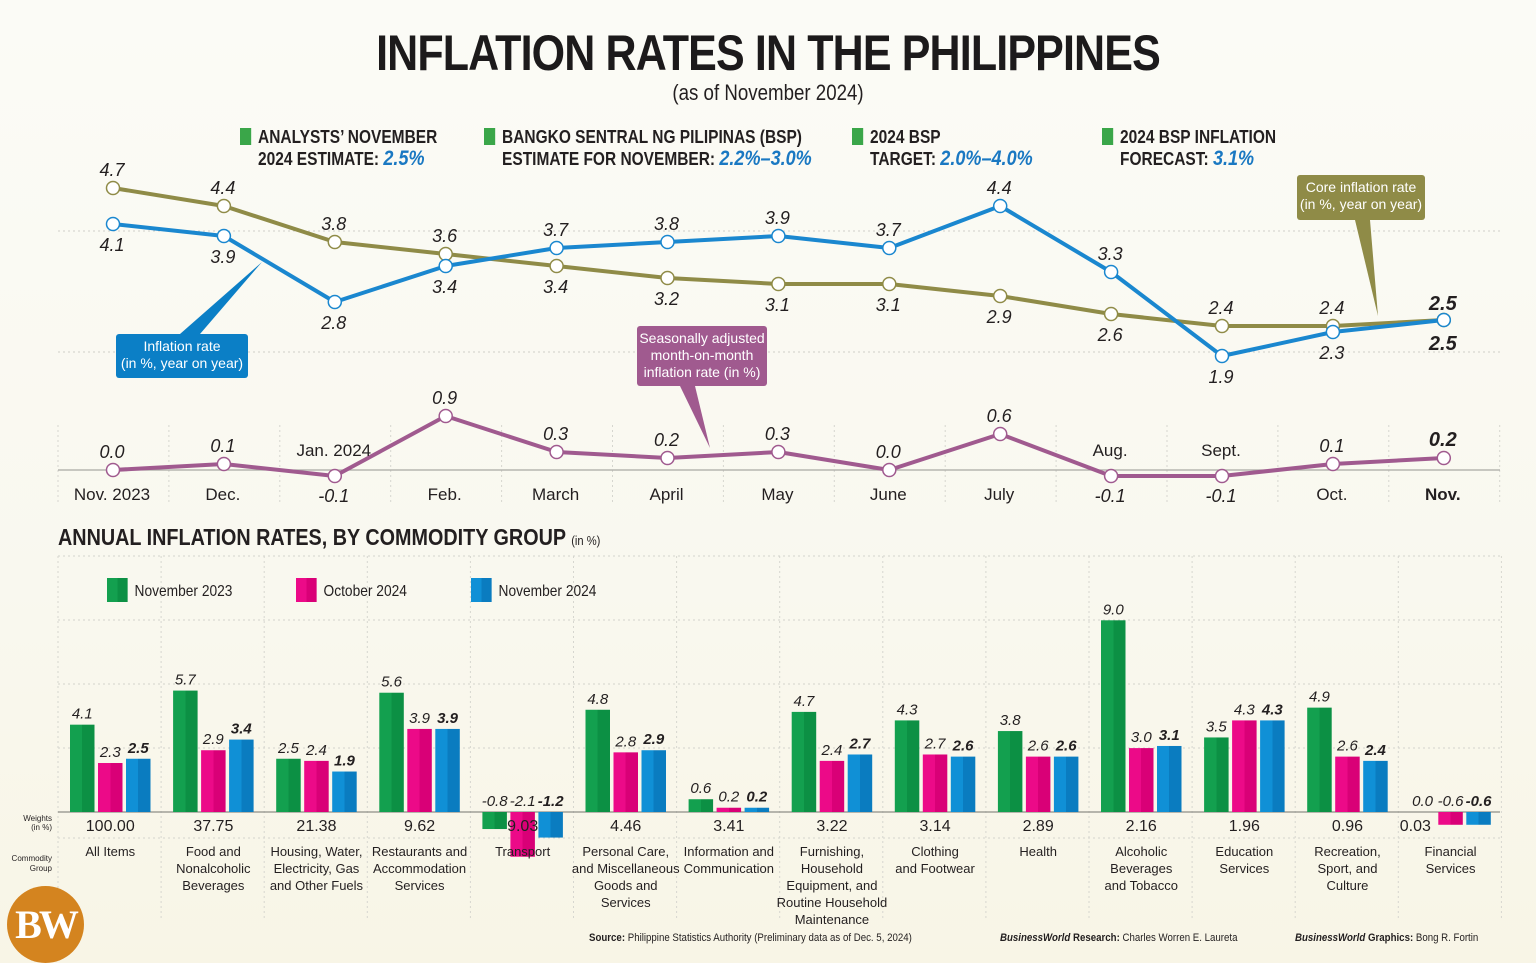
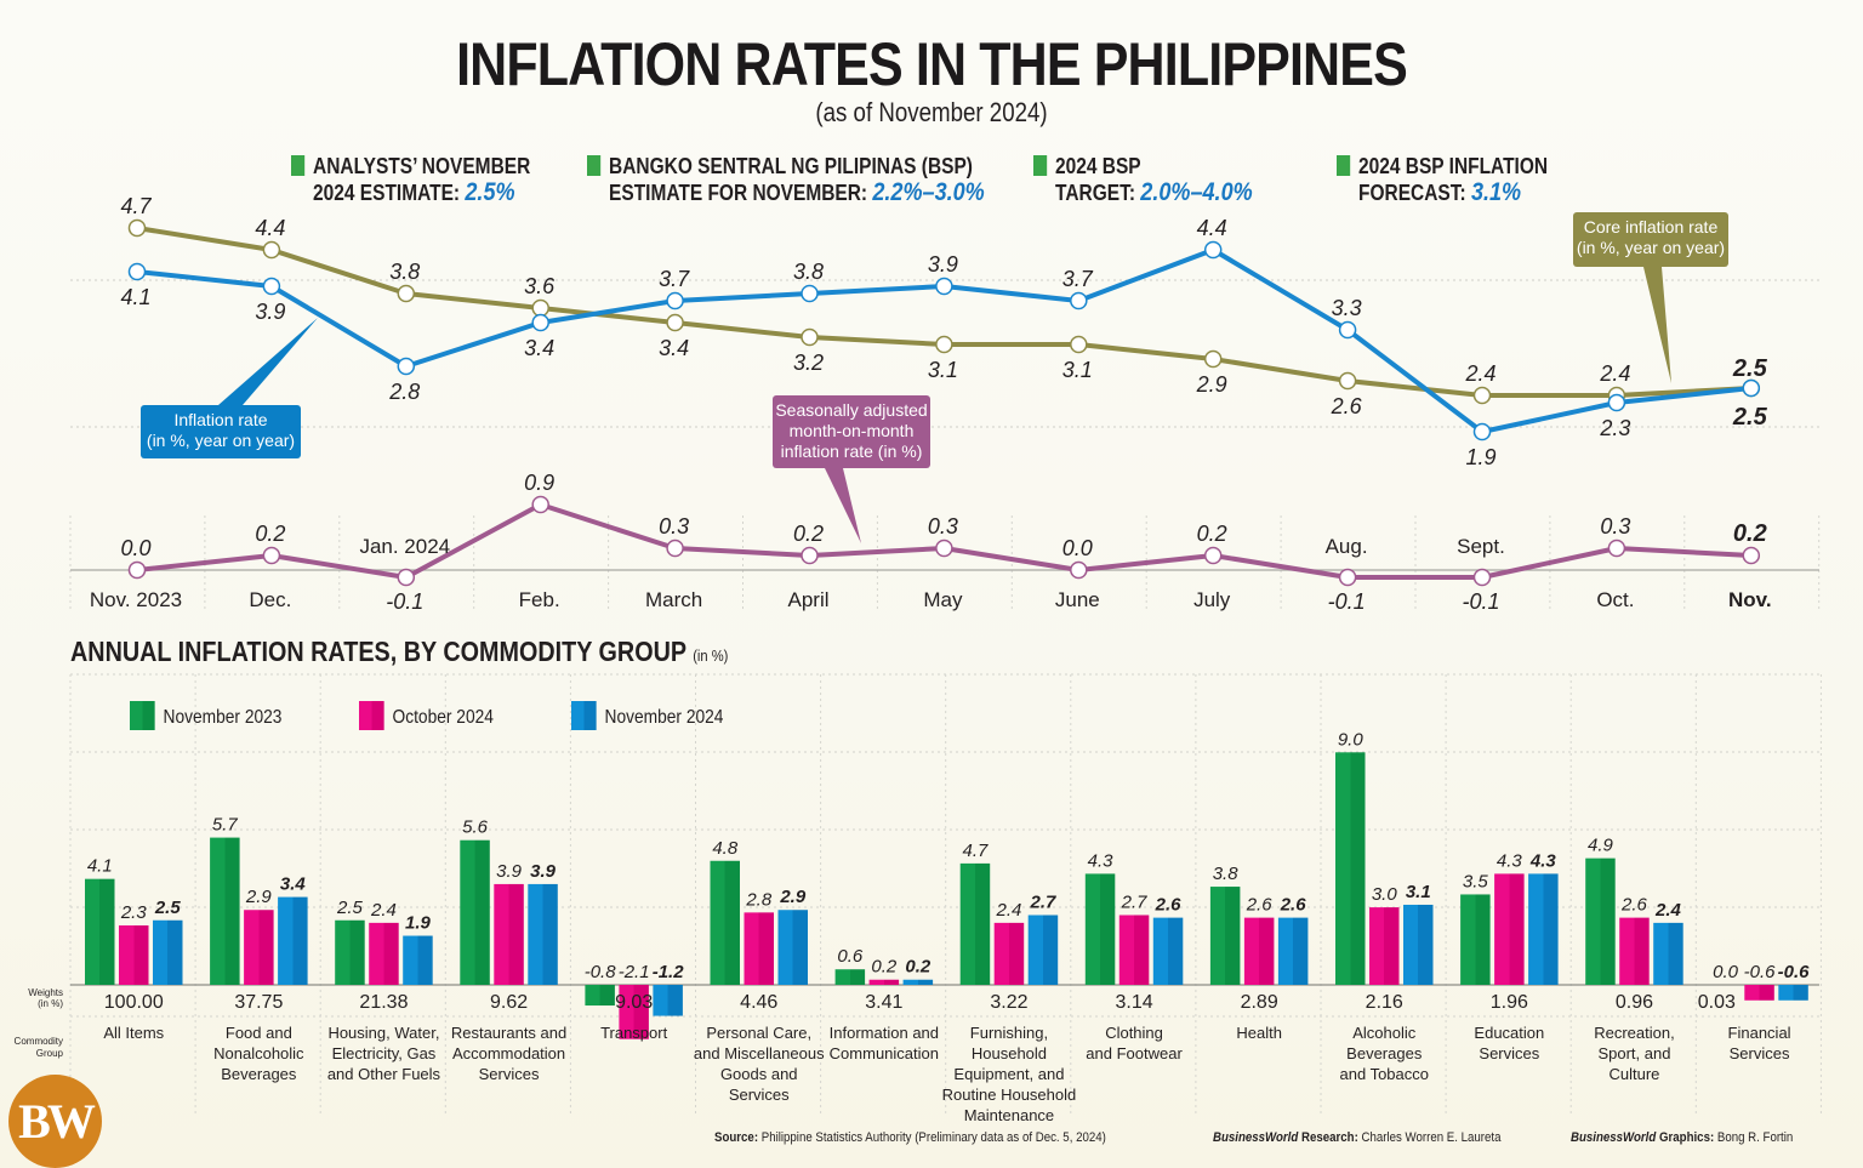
Seasonally adjusted month-on-month inflation rate (in %)/Dec.: 0.1 -> 0.2
Seasonally adjusted month-on-month inflation rate (in %)/July: 0.6 -> 0.2
Seasonally adjusted month-on-month inflation rate (in %)/Oct.: 0.1 -> 0.3
